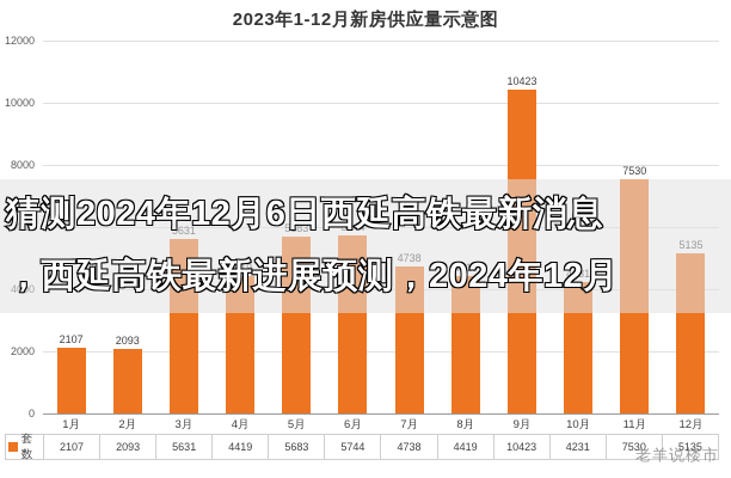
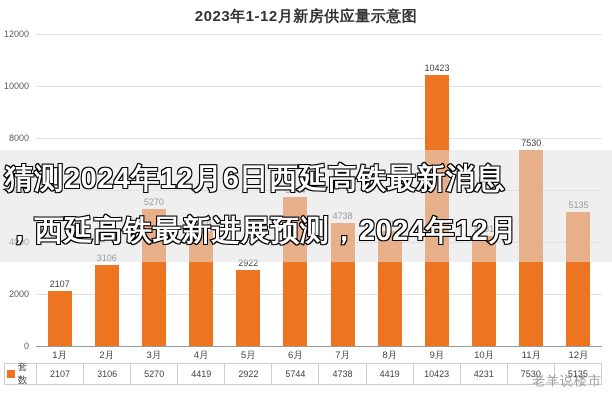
2月: 2093 -> 3106
3月: 5631 -> 5270
5月: 5683 -> 2922
